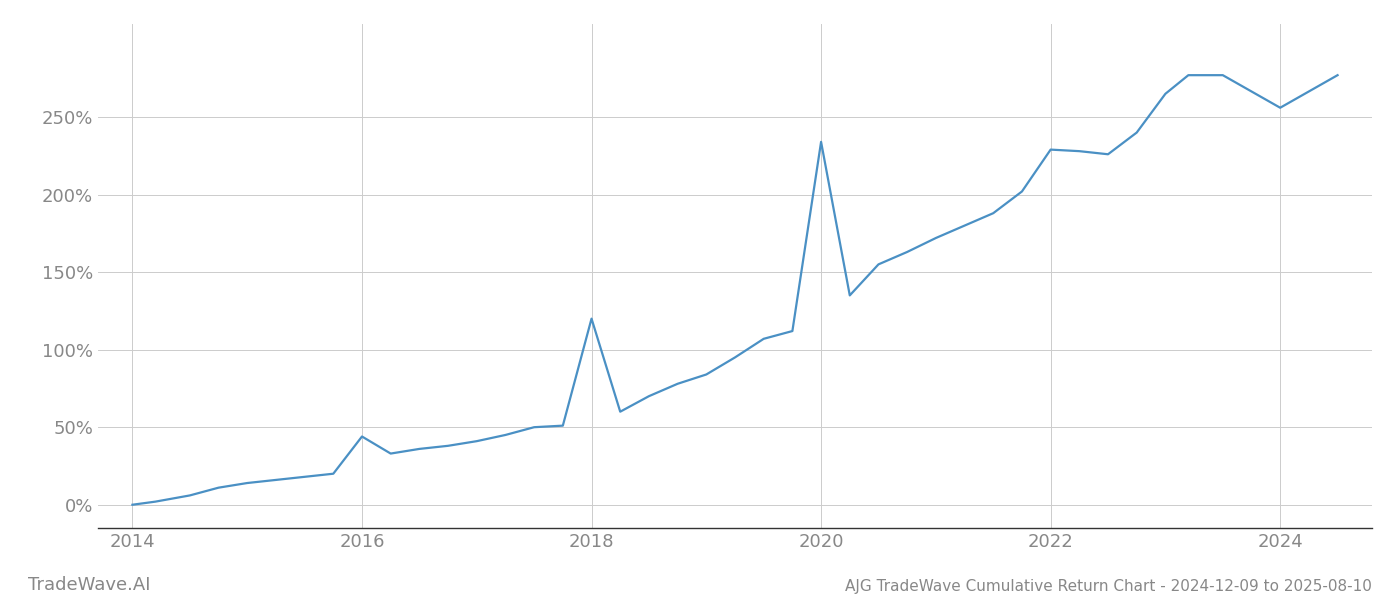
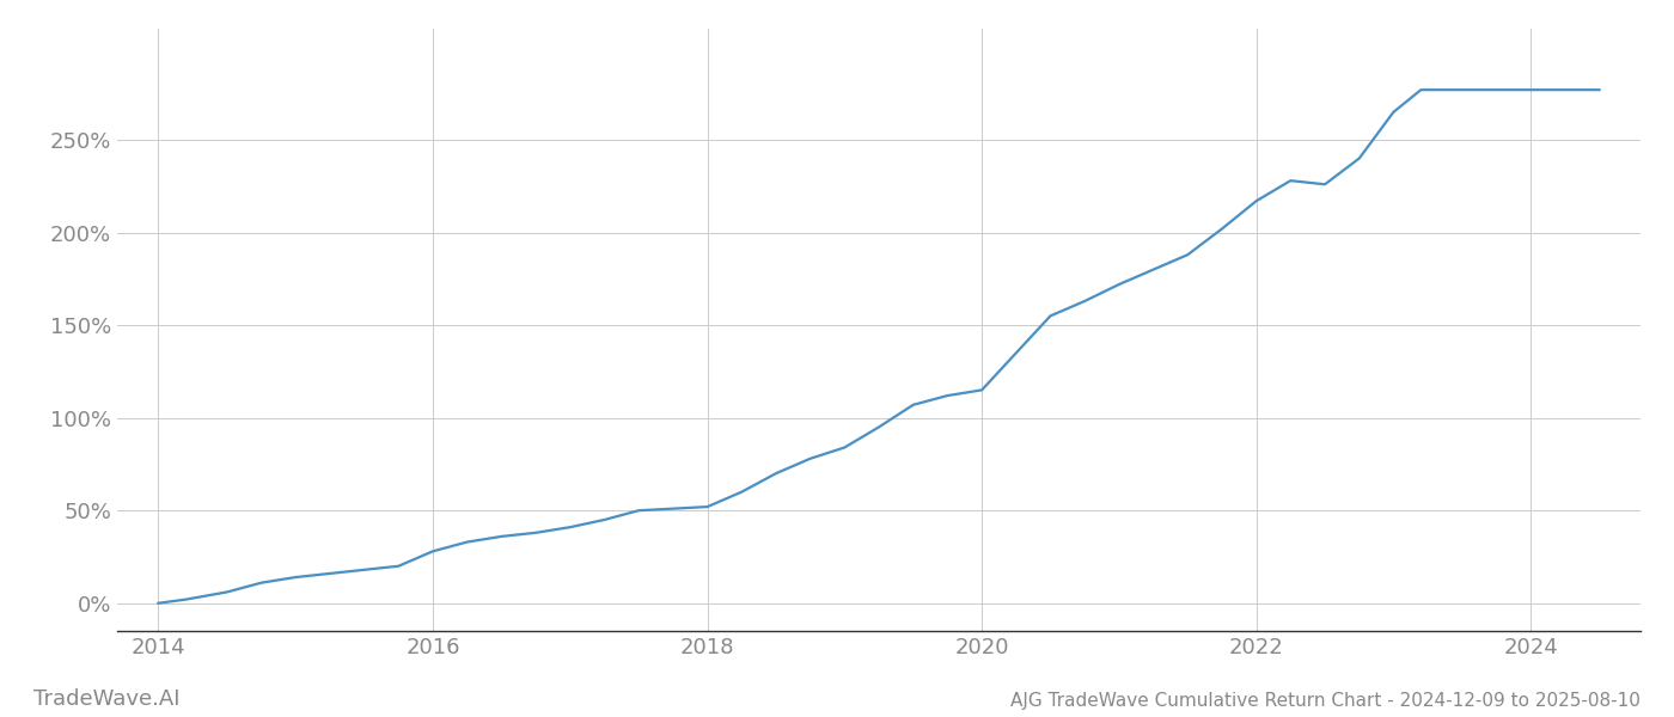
2016: 44% -> 28%
2018: 120% -> 52%
2020: 234% -> 115%
2022: 229% -> 217%
2024: 256% -> 277%
